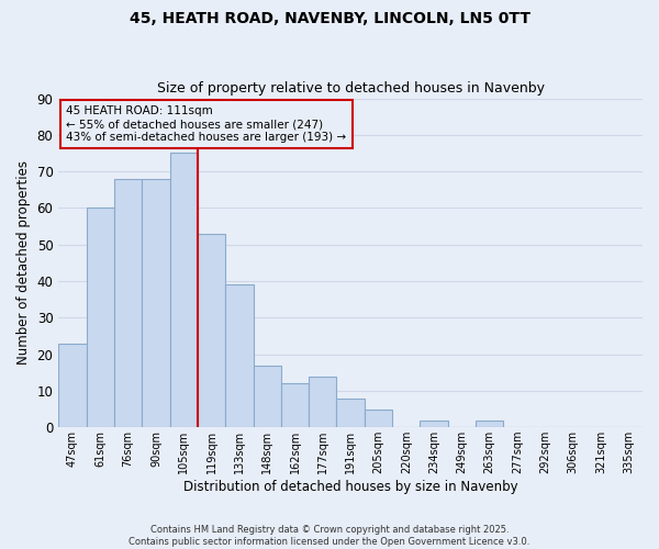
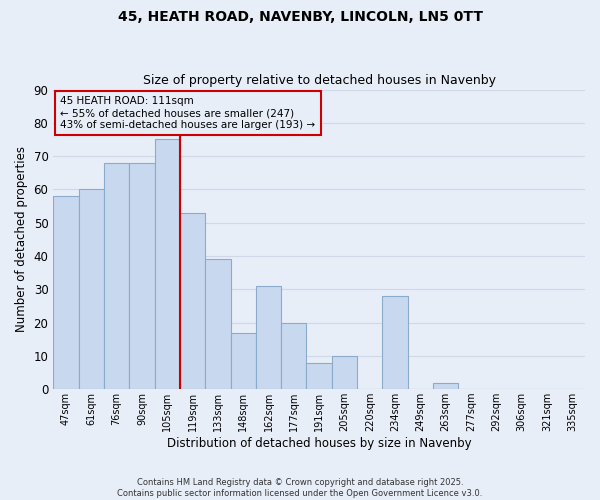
47sqm: 23 -> 58
162sqm: 12 -> 31
177sqm: 14 -> 20
205sqm: 5 -> 10
234sqm: 2 -> 28
